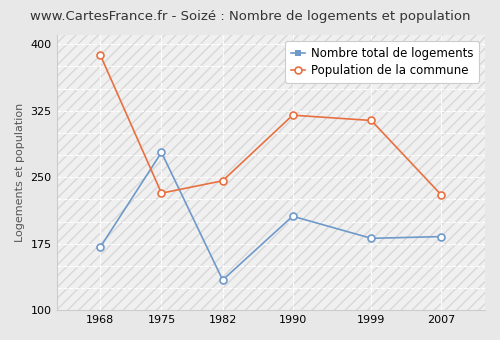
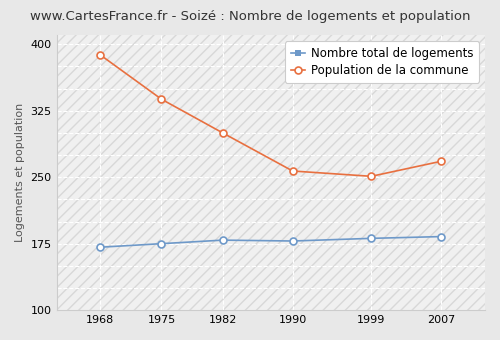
Nombre total de logements/1975: 278 -> 175
Population de la commune/1975: 232 -> 338
Nombre total de logements/1982: 134 -> 179
Population de la commune/1982: 246 -> 300
Nombre total de logements/1990: 206 -> 178
Population de la commune/1990: 320 -> 257
Population de la commune/1999: 314 -> 251
Population de la commune/2007: 230 -> 268
